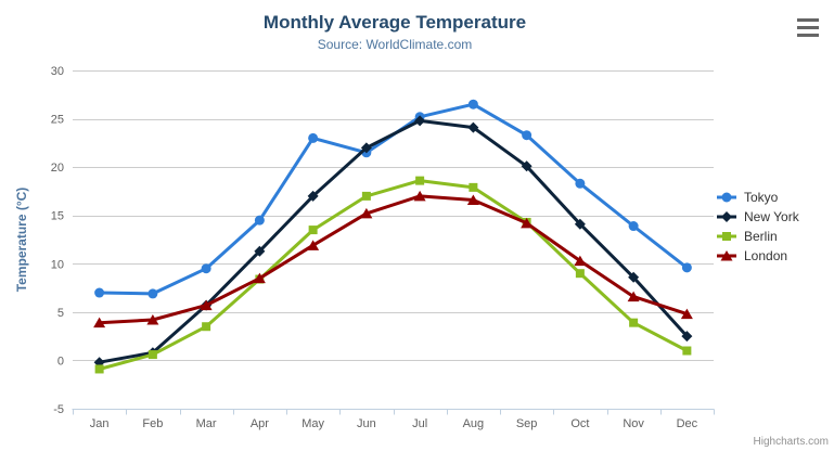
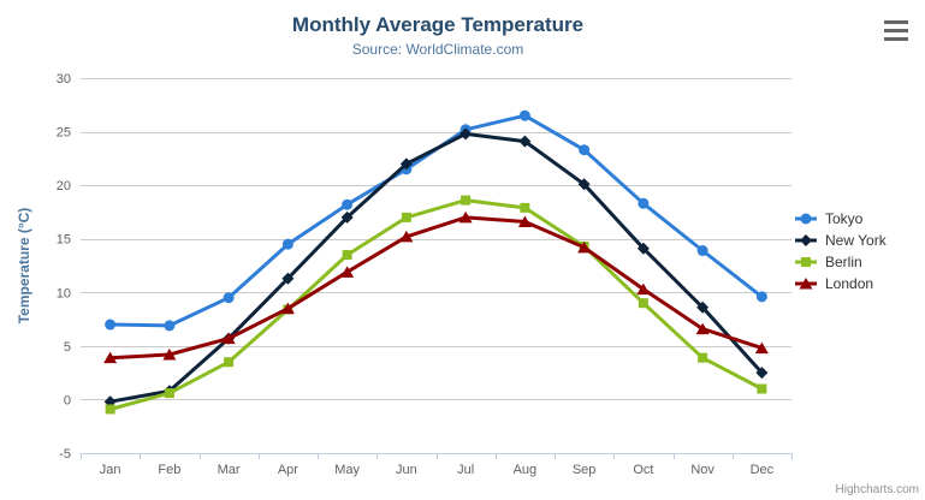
Tokyo/May: 23 -> 18
